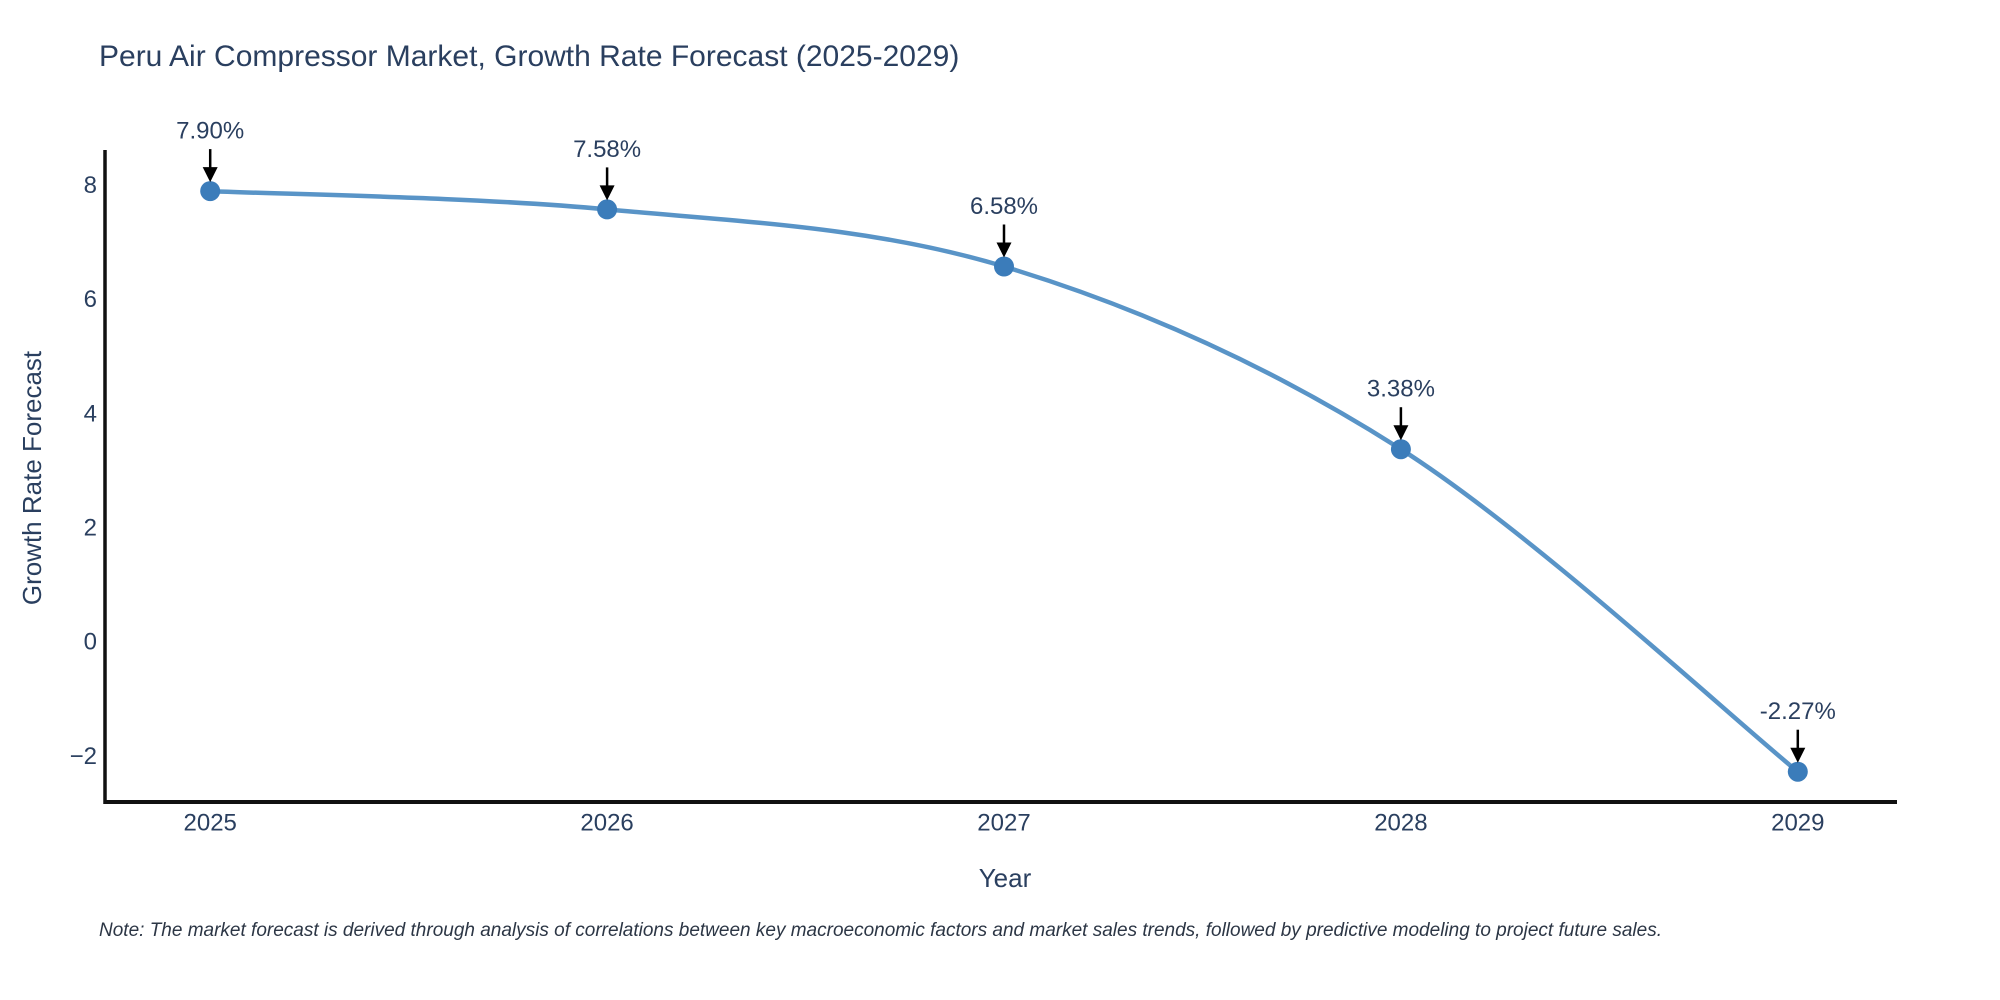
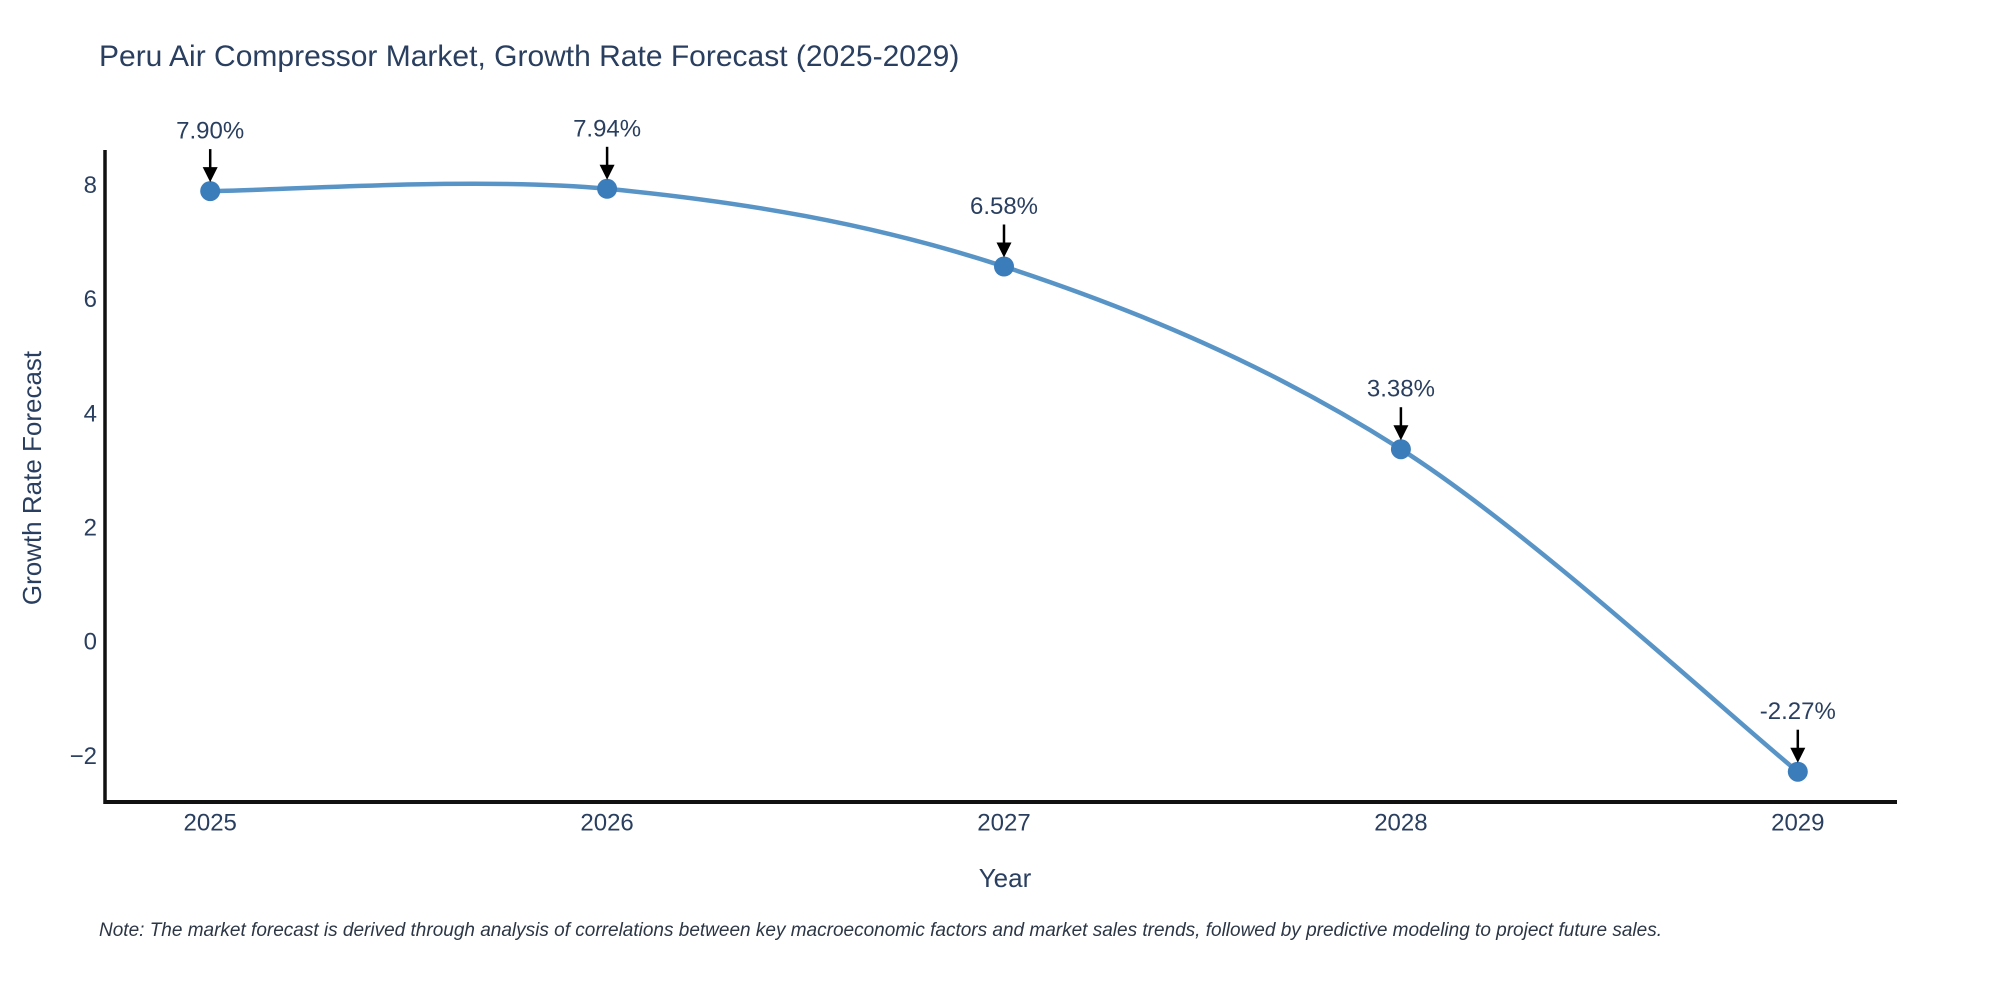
2026: 7.58% -> 7.94%
